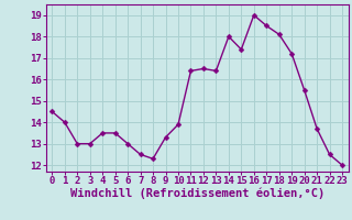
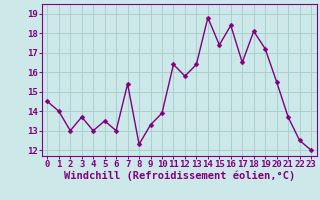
3: 13.0 -> 13.7
4: 13.5 -> 13.0
7: 12.5 -> 15.4
12: 16.5 -> 15.8
14: 18.0 -> 18.8
16: 19.0 -> 18.4
17: 18.5 -> 16.5
